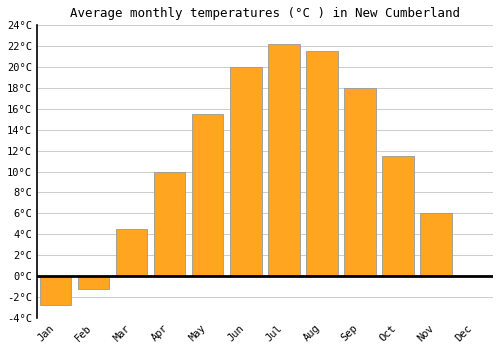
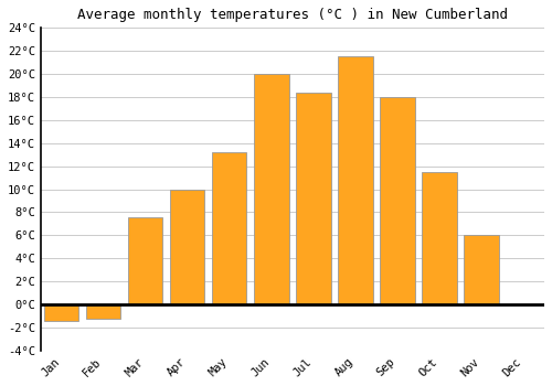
Jan: -2.8°C -> -1.4°C
Mar: 4.5°C -> 7.6°C
May: 15.5°C -> 13.2°C
Jul: 22.2°C -> 18.4°C
